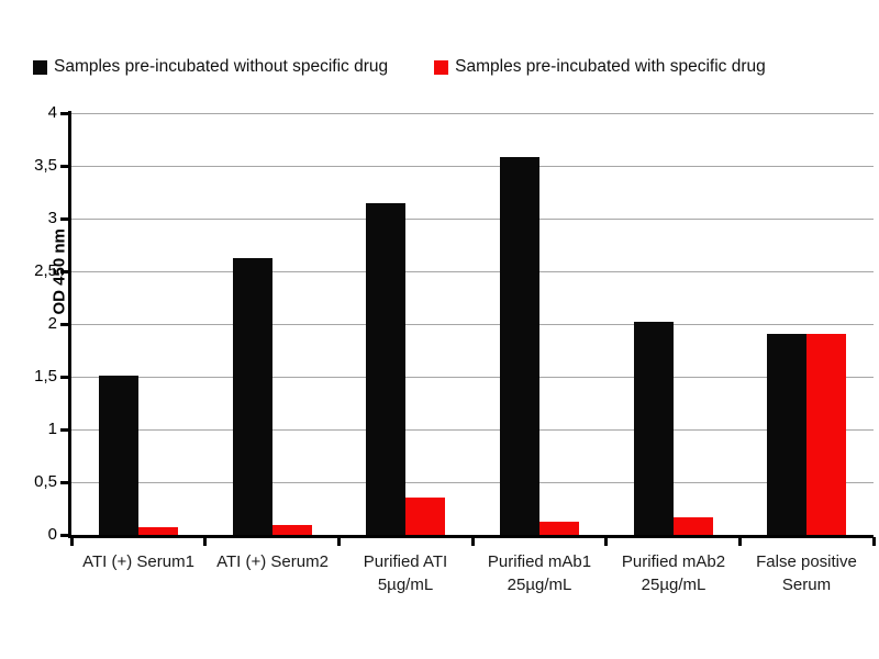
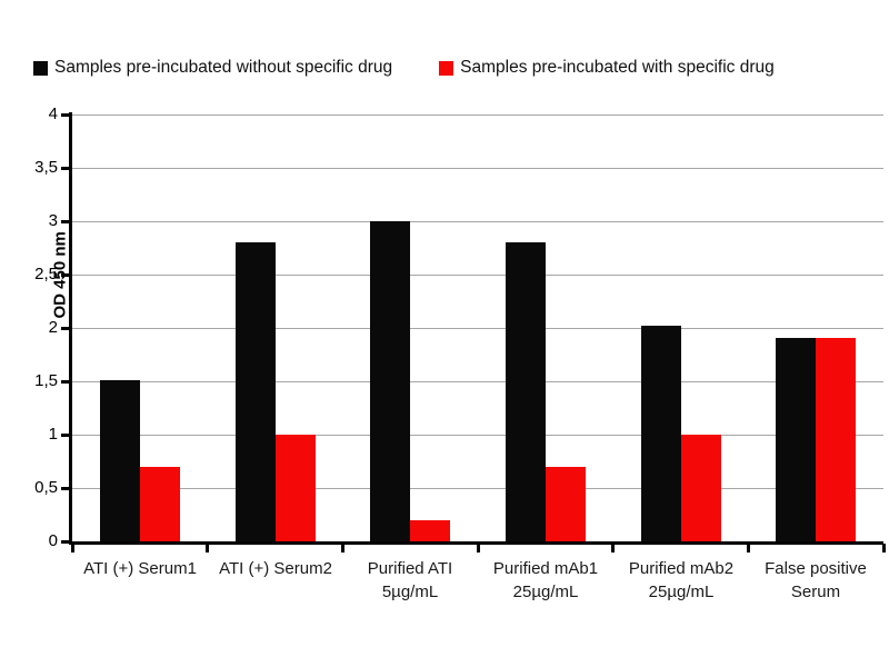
Samples pre-incubated with specific drug/ATI (+) Serum1: 0.1 -> 0.7
Samples pre-incubated without specific drug/ATI (+) Serum2: 2.6 -> 2.8
Samples pre-incubated with specific drug/ATI (+) Serum2: 0.1 -> 1.0
Samples pre-incubated without specific drug/Purified ATI 5µg/mL: 3.1 -> 3.0
Samples pre-incubated with specific drug/Purified ATI 5µg/mL: 0.3 -> 0.2
Samples pre-incubated without specific drug/Purified mAb1 25µg/mL: 3.6 -> 2.8
Samples pre-incubated with specific drug/Purified mAb1 25µg/mL: 0.1 -> 0.7
Samples pre-incubated with specific drug/Purified mAb2 25µg/mL: 0.2 -> 1.0
